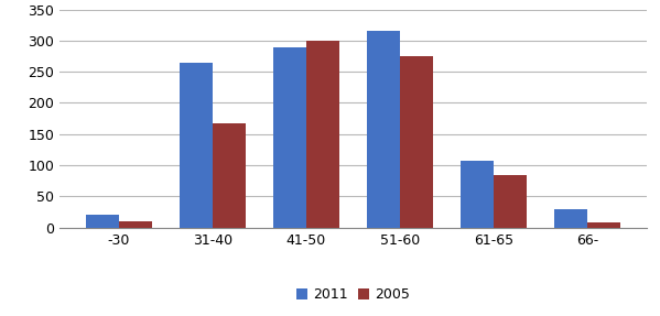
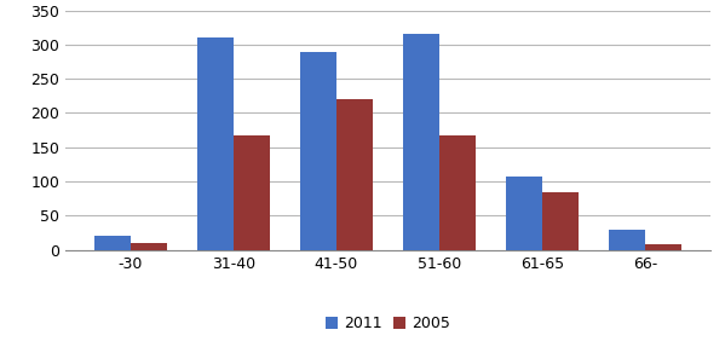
2011/31-40: 265 -> 310
2005/41-50: 300 -> 220
2005/51-60: 275 -> 168
